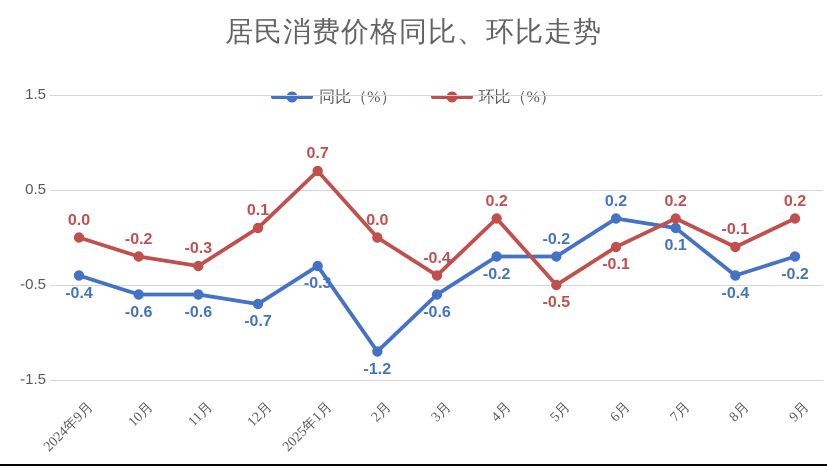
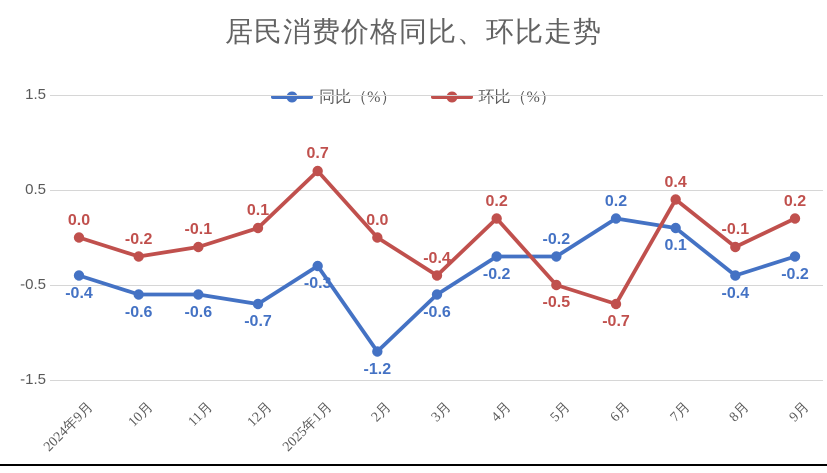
环比（%）/11月: -0.3 -> -0.1
环比（%）/6月: -0.1 -> -0.7
环比（%）/7月: 0.2 -> 0.4
